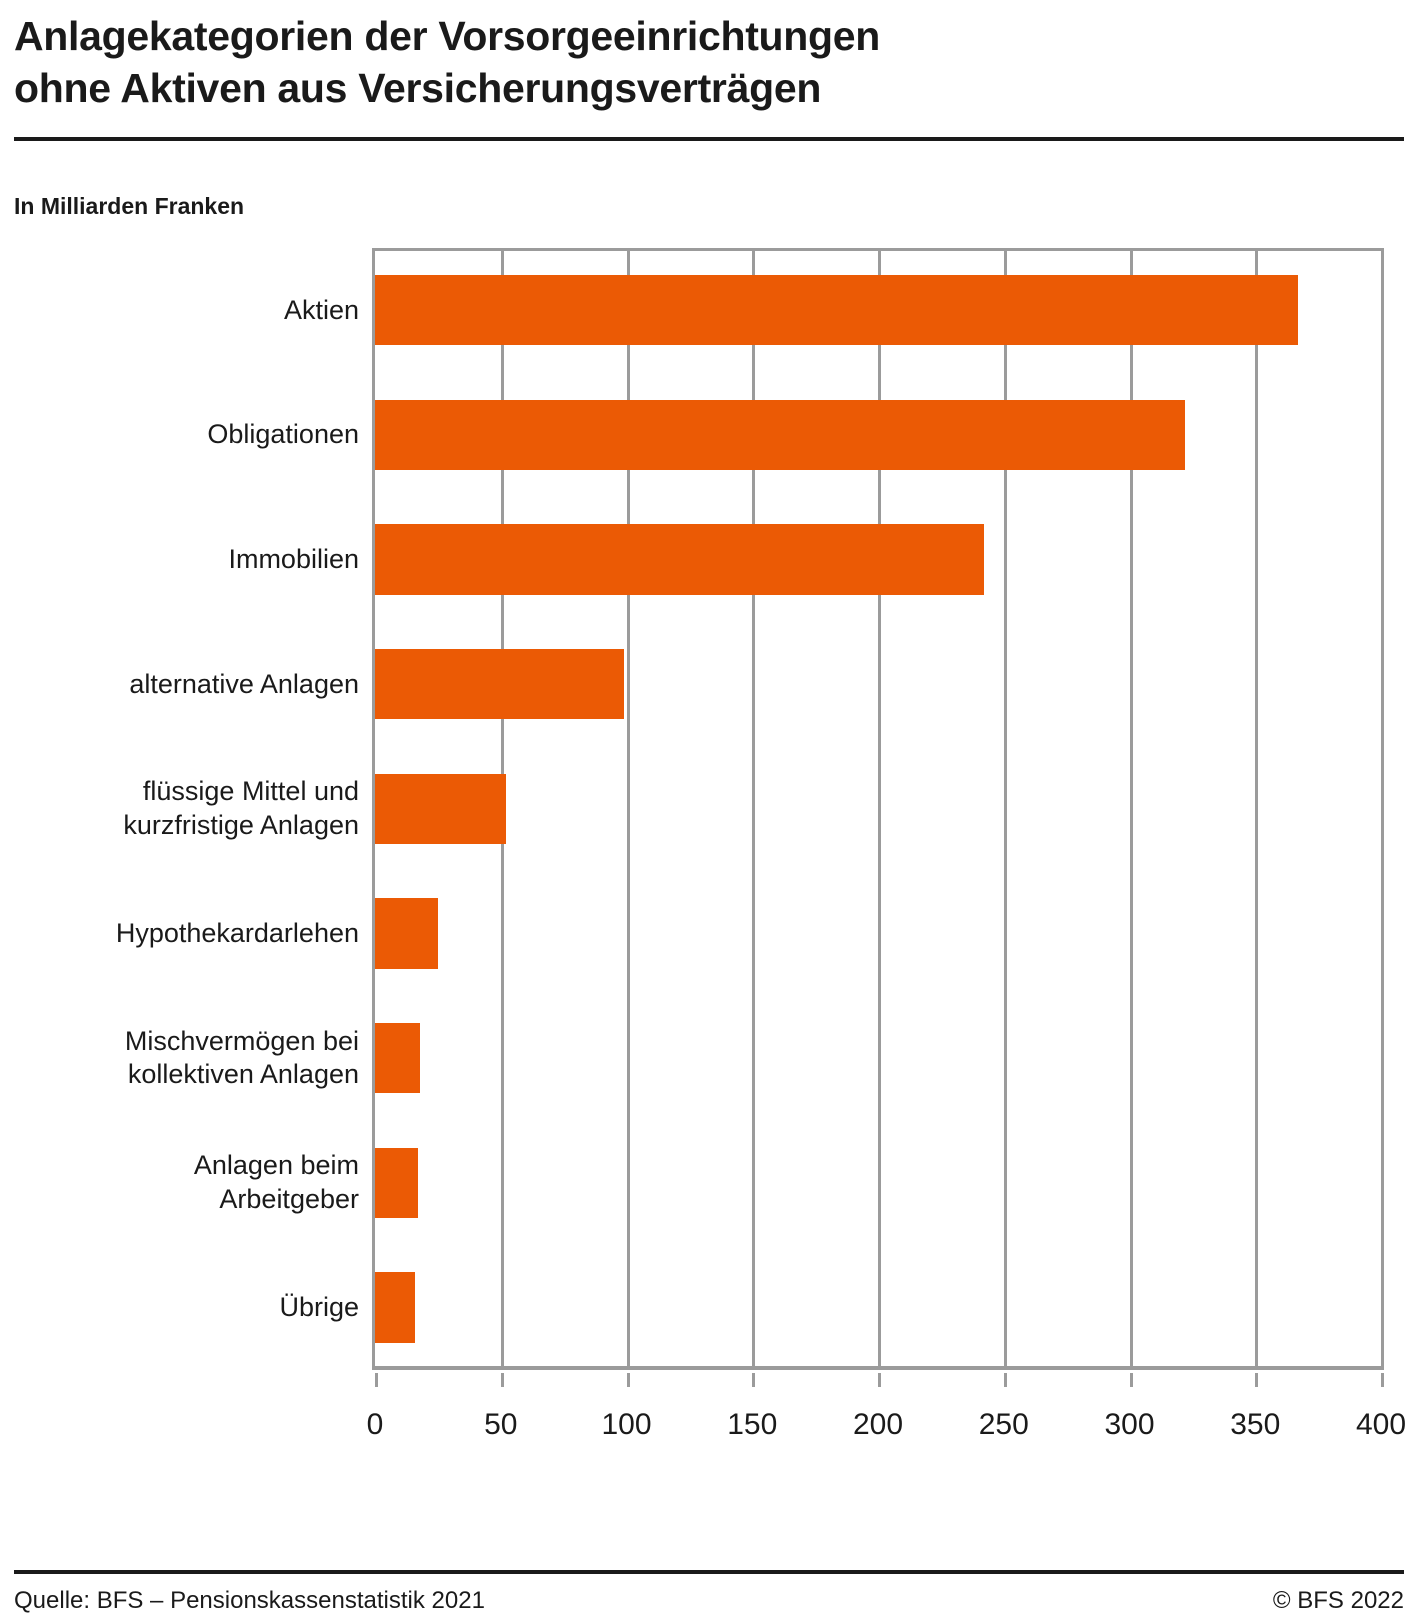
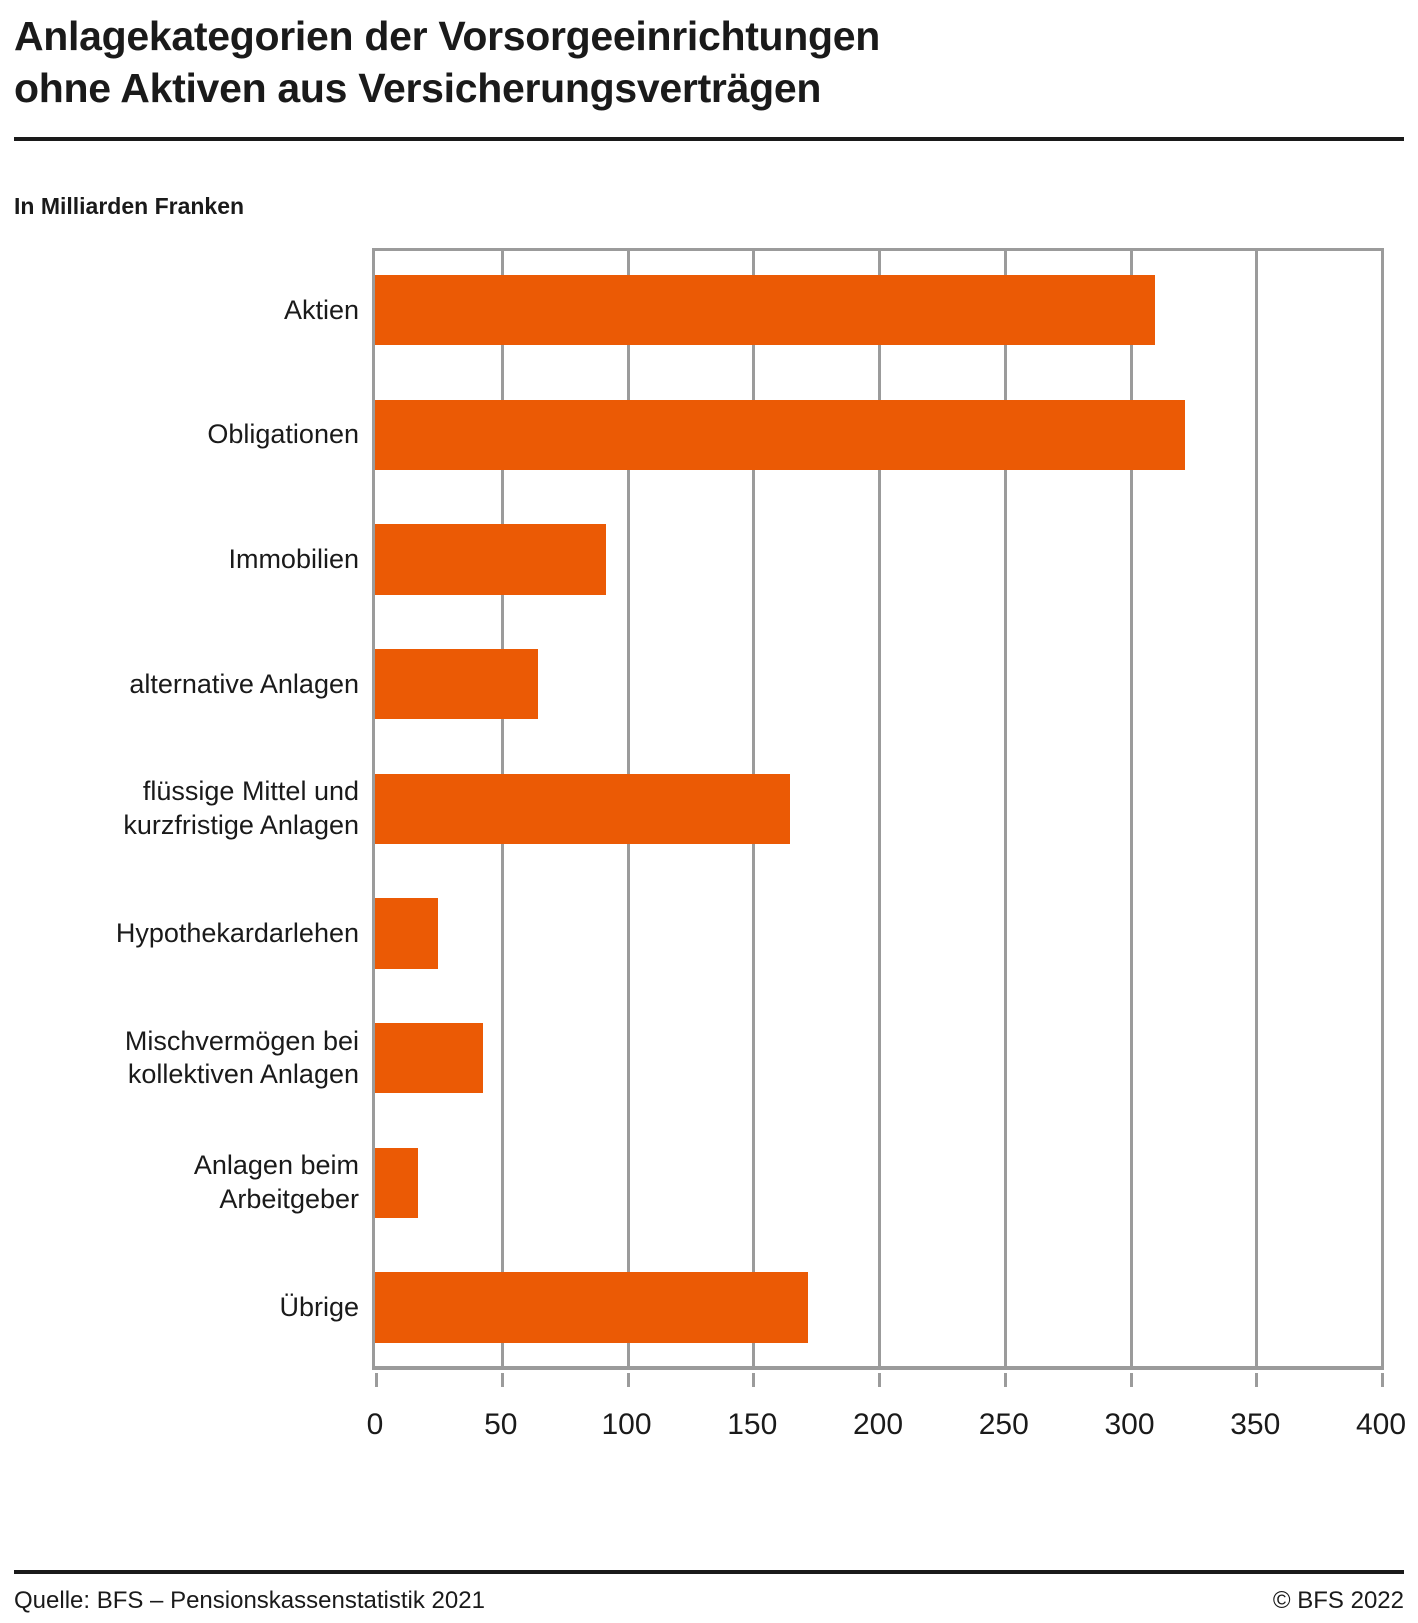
Aktien: 367 -> 310
Immobilien: 242 -> 92
alternative Anlagen: 99 -> 65
flüssige Mittel und kurzfristige Anlagen: 52 -> 165
Mischvermögen bei kollektiven Anlagen: 18 -> 43
Übrige: 16 -> 172
